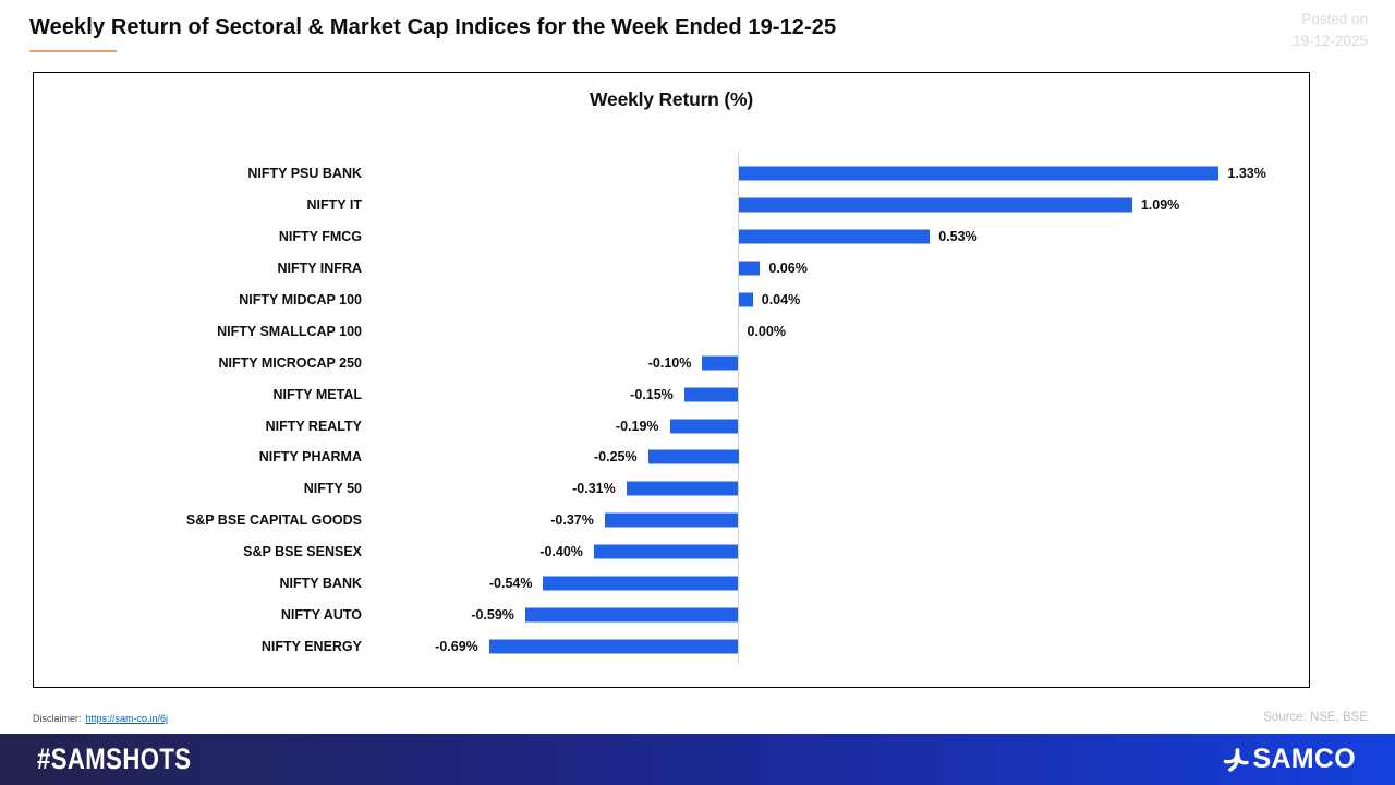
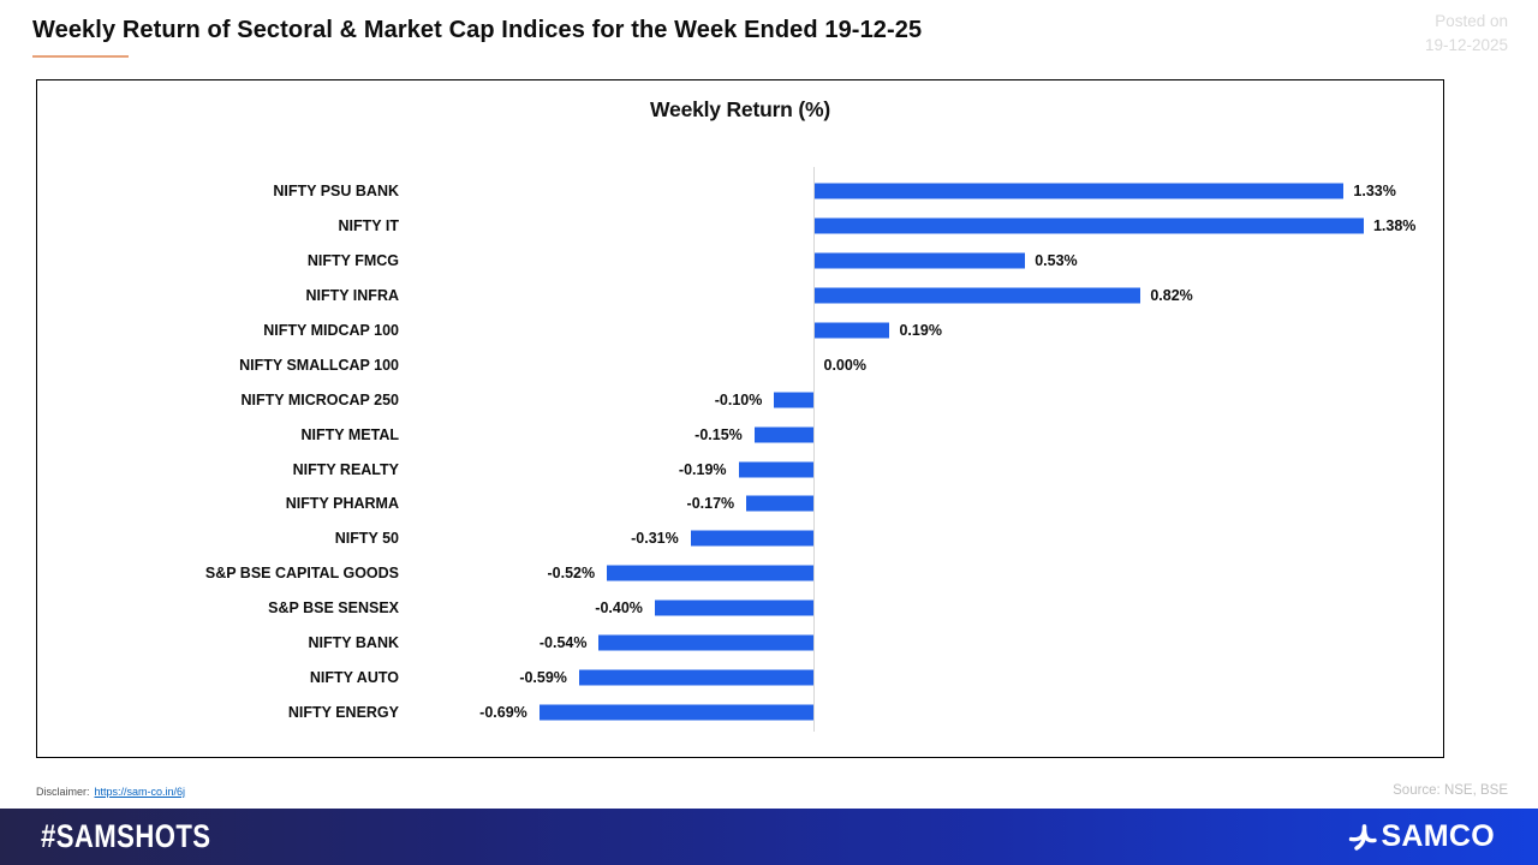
NIFTY IT: 1.09% -> 1.38%
NIFTY INFRA: 0.06% -> 0.82%
NIFTY MIDCAP 100: 0.04% -> 0.19%
NIFTY PHARMA: -0.25% -> -0.17%
S&P BSE CAPITAL GOODS: -0.37% -> -0.52%
